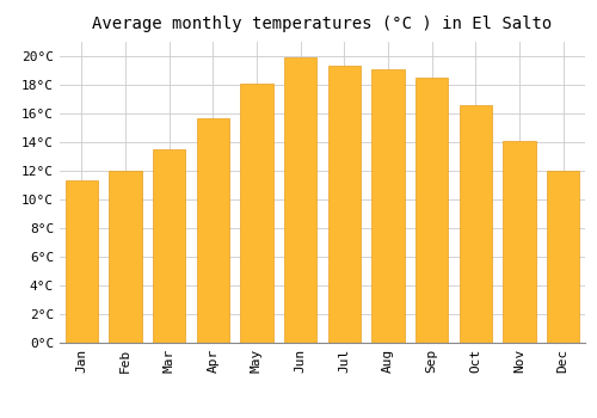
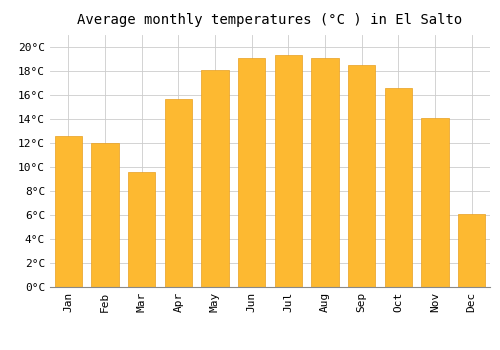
Jan: 11.3°C -> 12.6°C
Mar: 13.5°C -> 9.6°C
Jun: 19.9°C -> 19.1°C
Dec: 12.0°C -> 6.1°C
